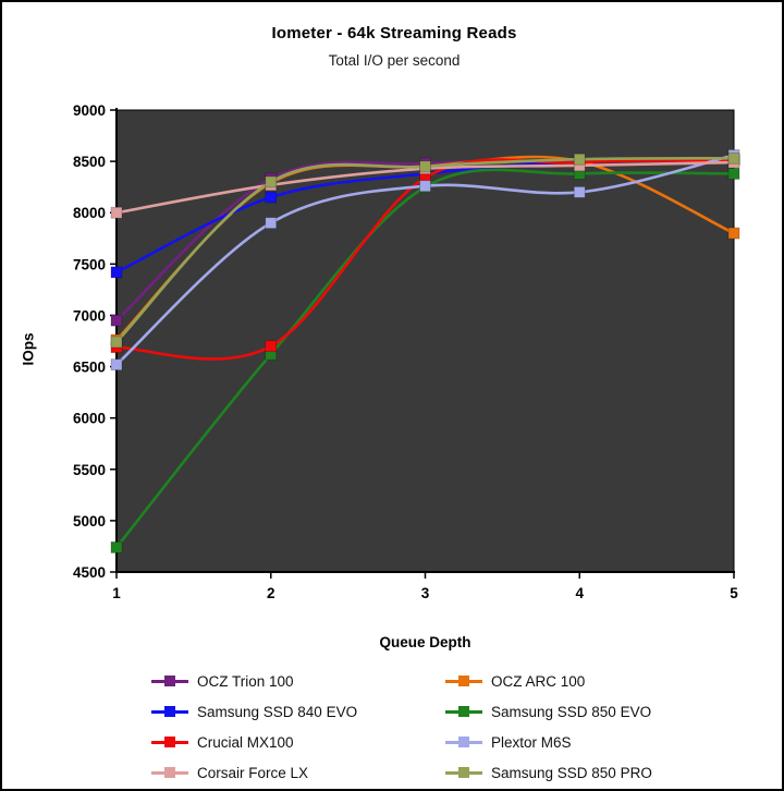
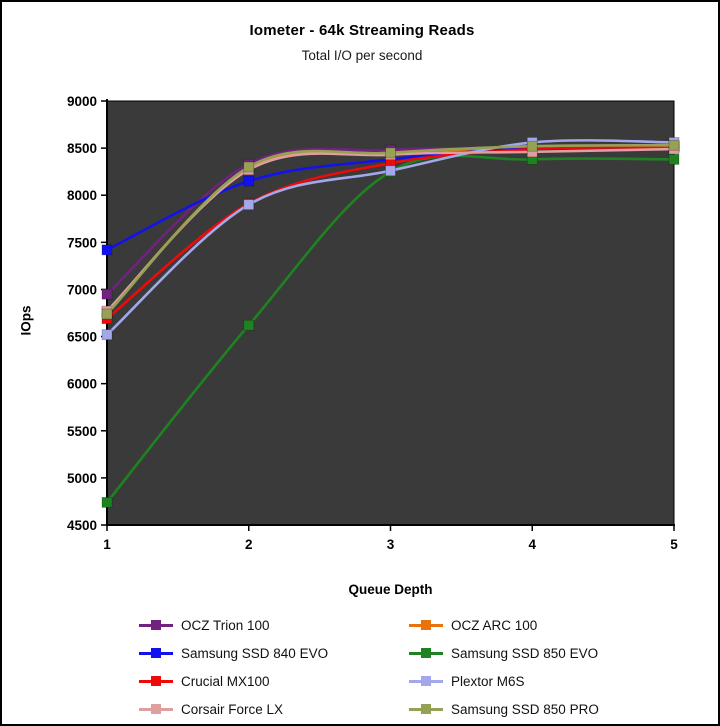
Corsair Force LX/1: 8000 -> 6800
Crucial MX100/2: 6700 -> 7900
Plextor M6S/4: 8200 -> 8600
OCZ ARC 100/5: 7800 -> 8500
